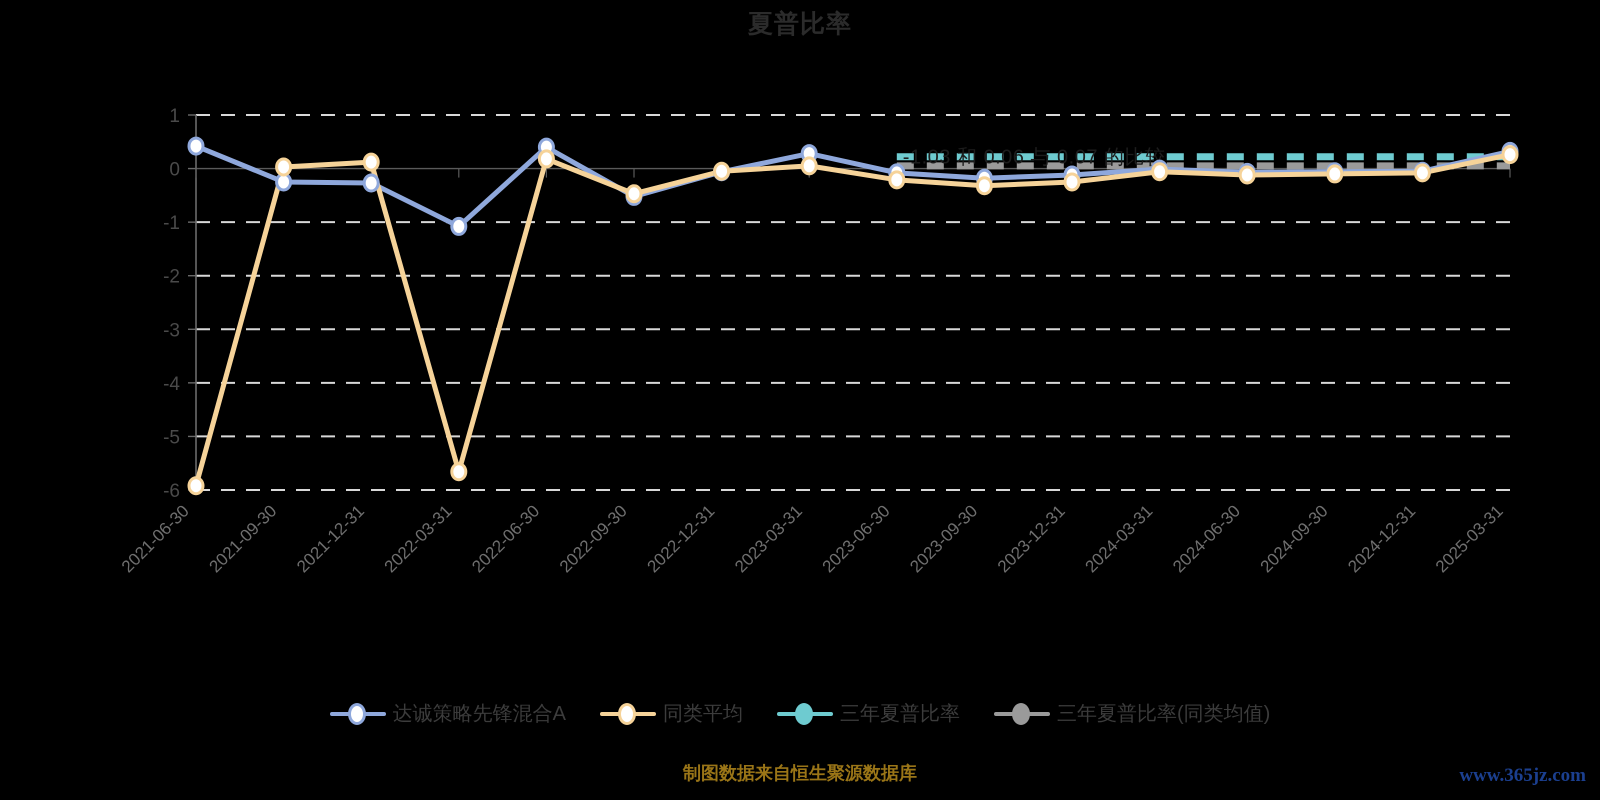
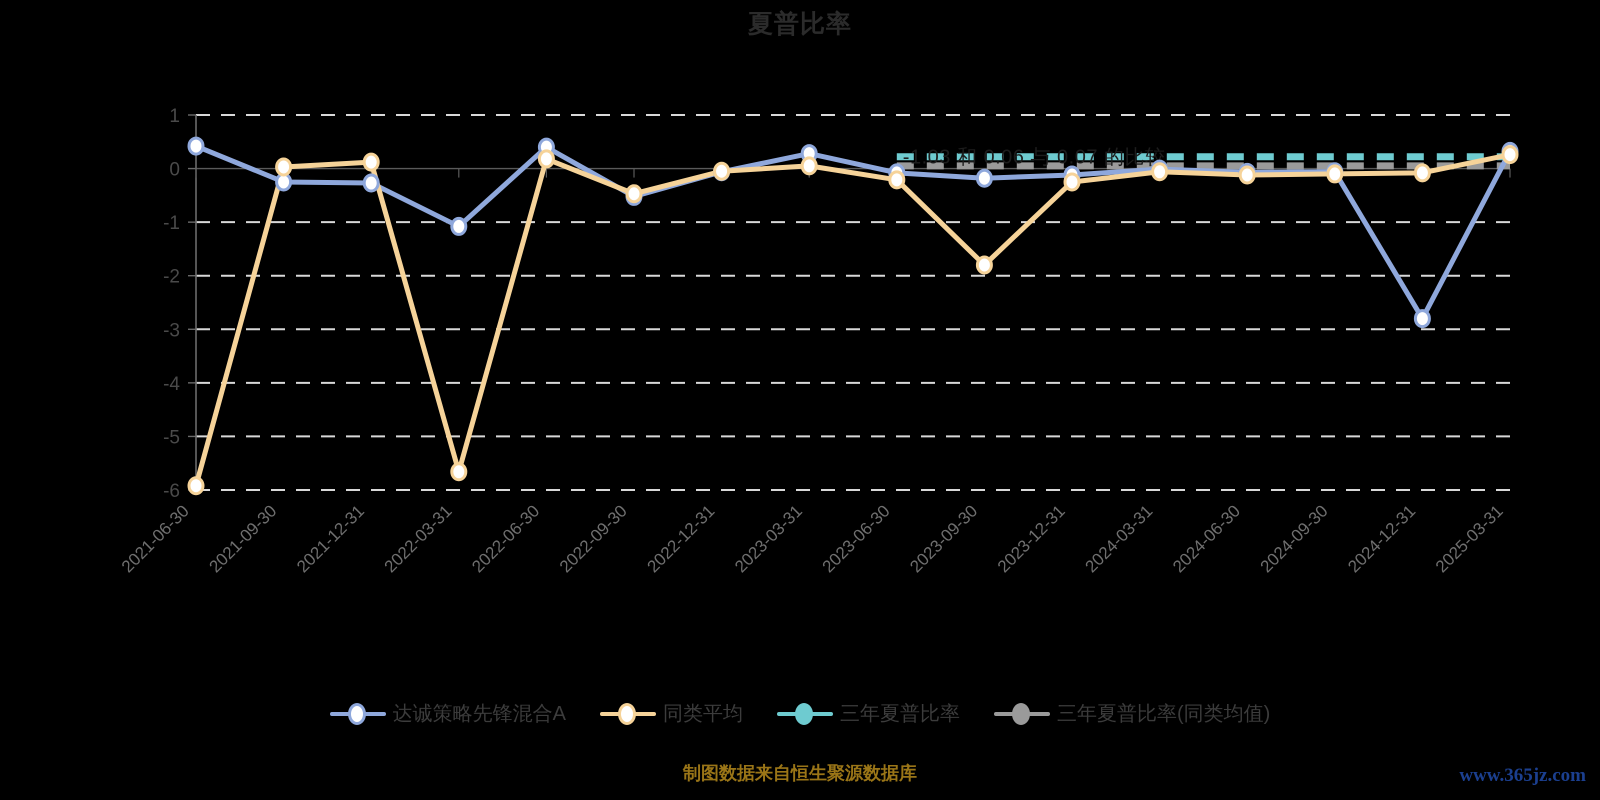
同类平均/2023-09-30: -0.3 -> -1.8
达诚策略先锋混合A/2024-12-31: -0.1 -> -2.8
